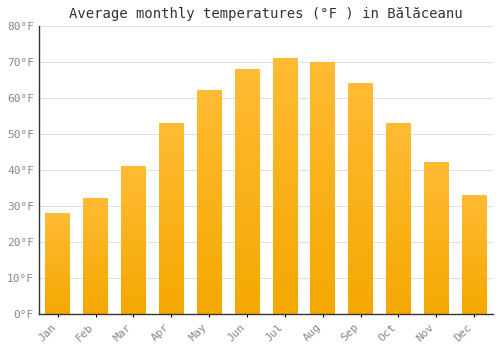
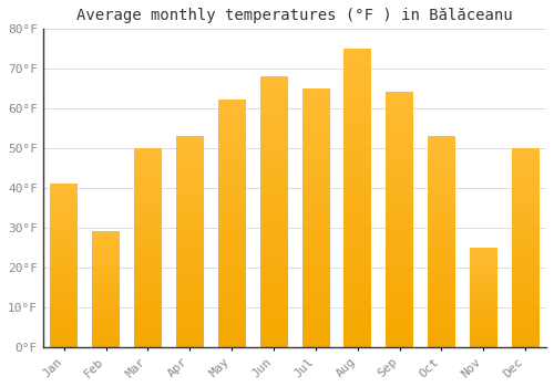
Jan: 28°F -> 41°F
Feb: 32°F -> 29°F
Mar: 41°F -> 50°F
Jul: 71°F -> 65°F
Aug: 70°F -> 75°F
Nov: 42°F -> 25°F
Dec: 33°F -> 50°F
